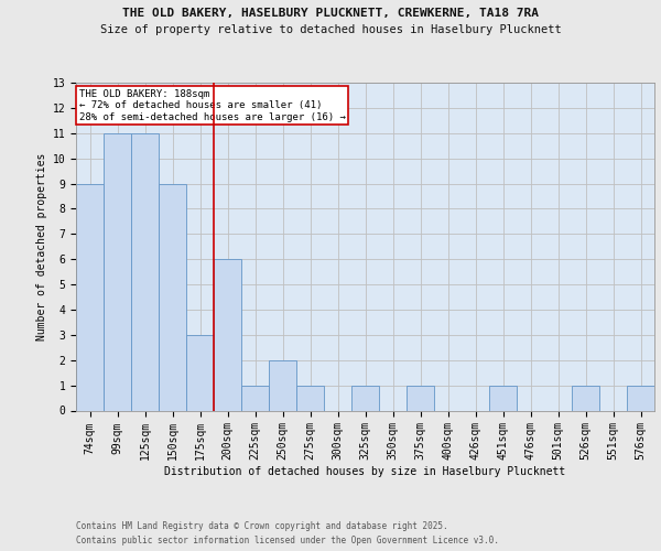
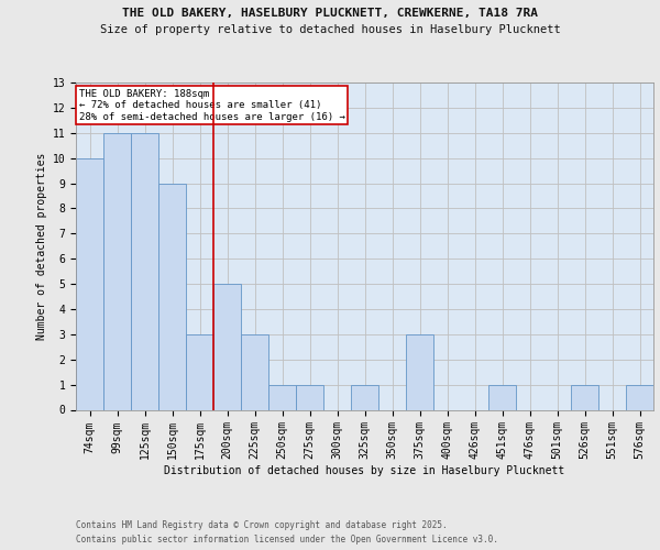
74sqm: 9 -> 10
200sqm: 6 -> 5
225sqm: 1 -> 3
250sqm: 2 -> 1
375sqm: 1 -> 3
